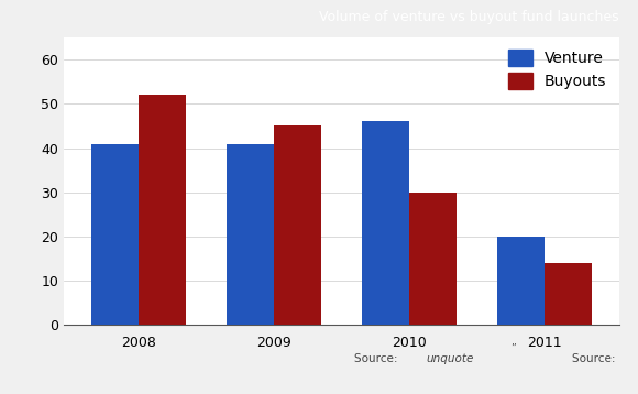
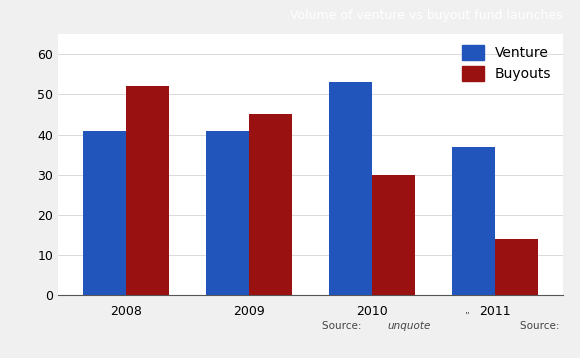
Venture/2010: 46 -> 53
Venture/2011: 20 -> 37
